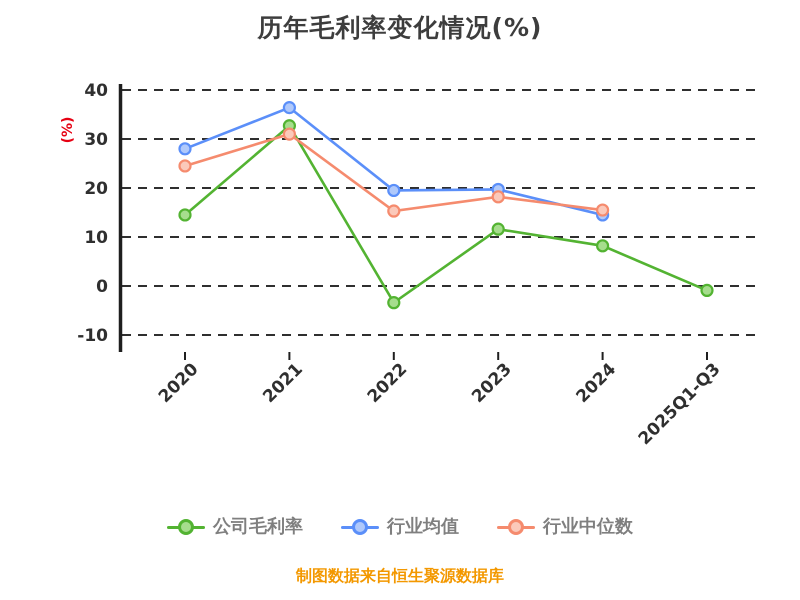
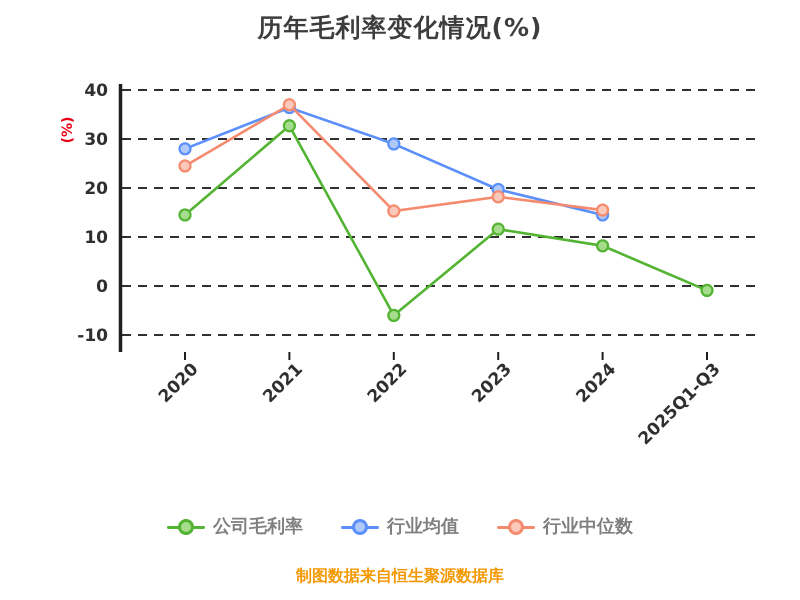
行业中位数/2021: 31 -> 37
公司毛利率/2022: -3 -> -6
行业均值/2022: 20 -> 29
